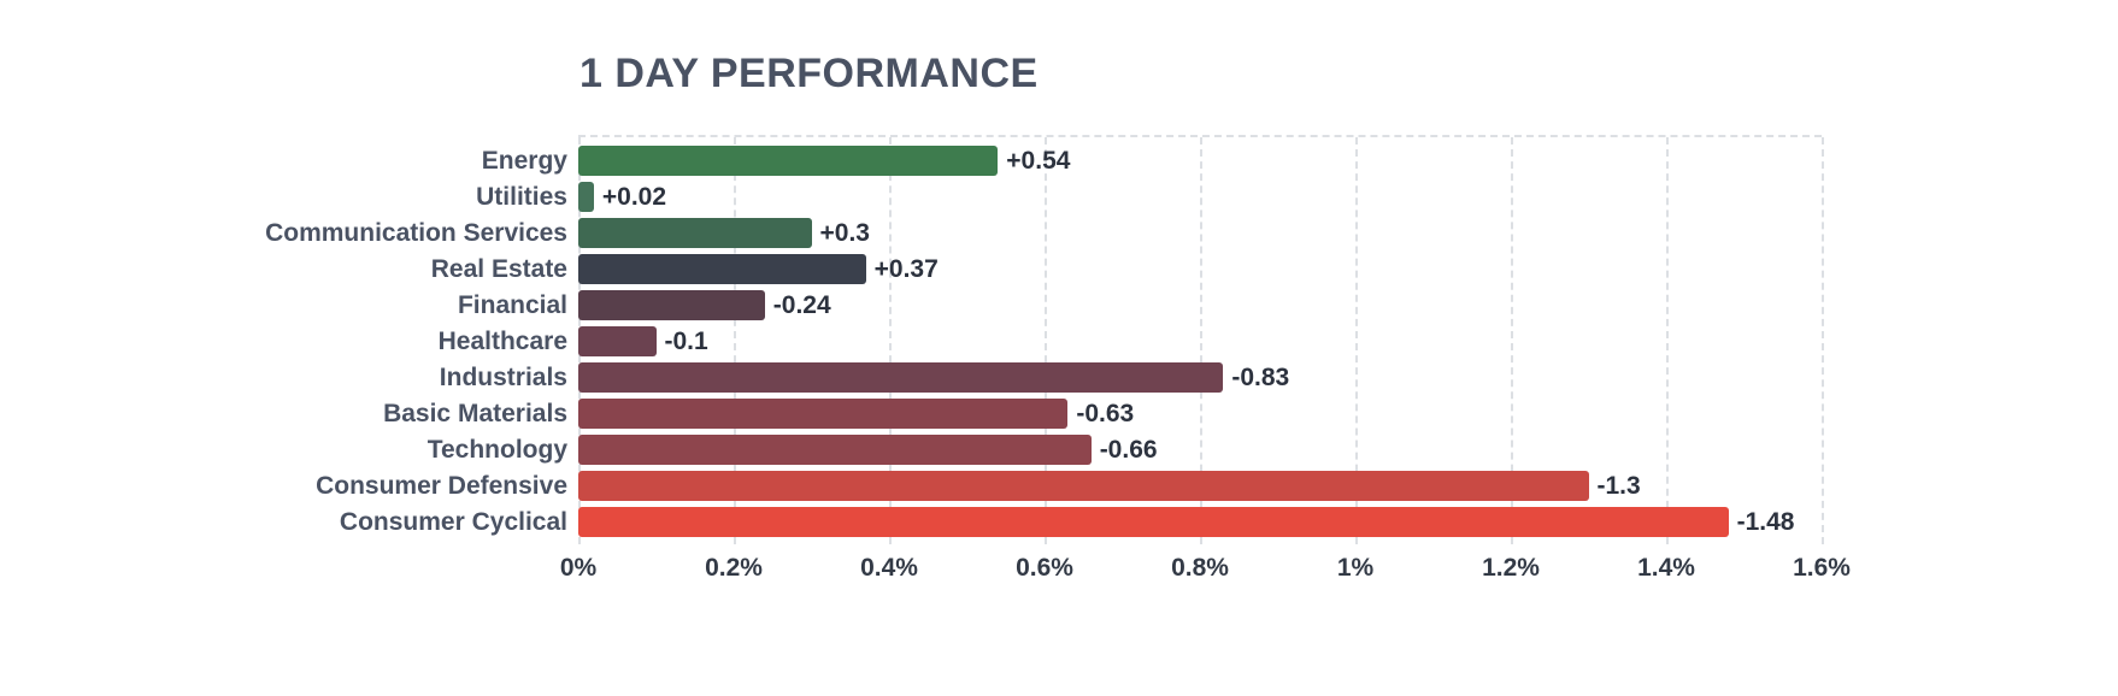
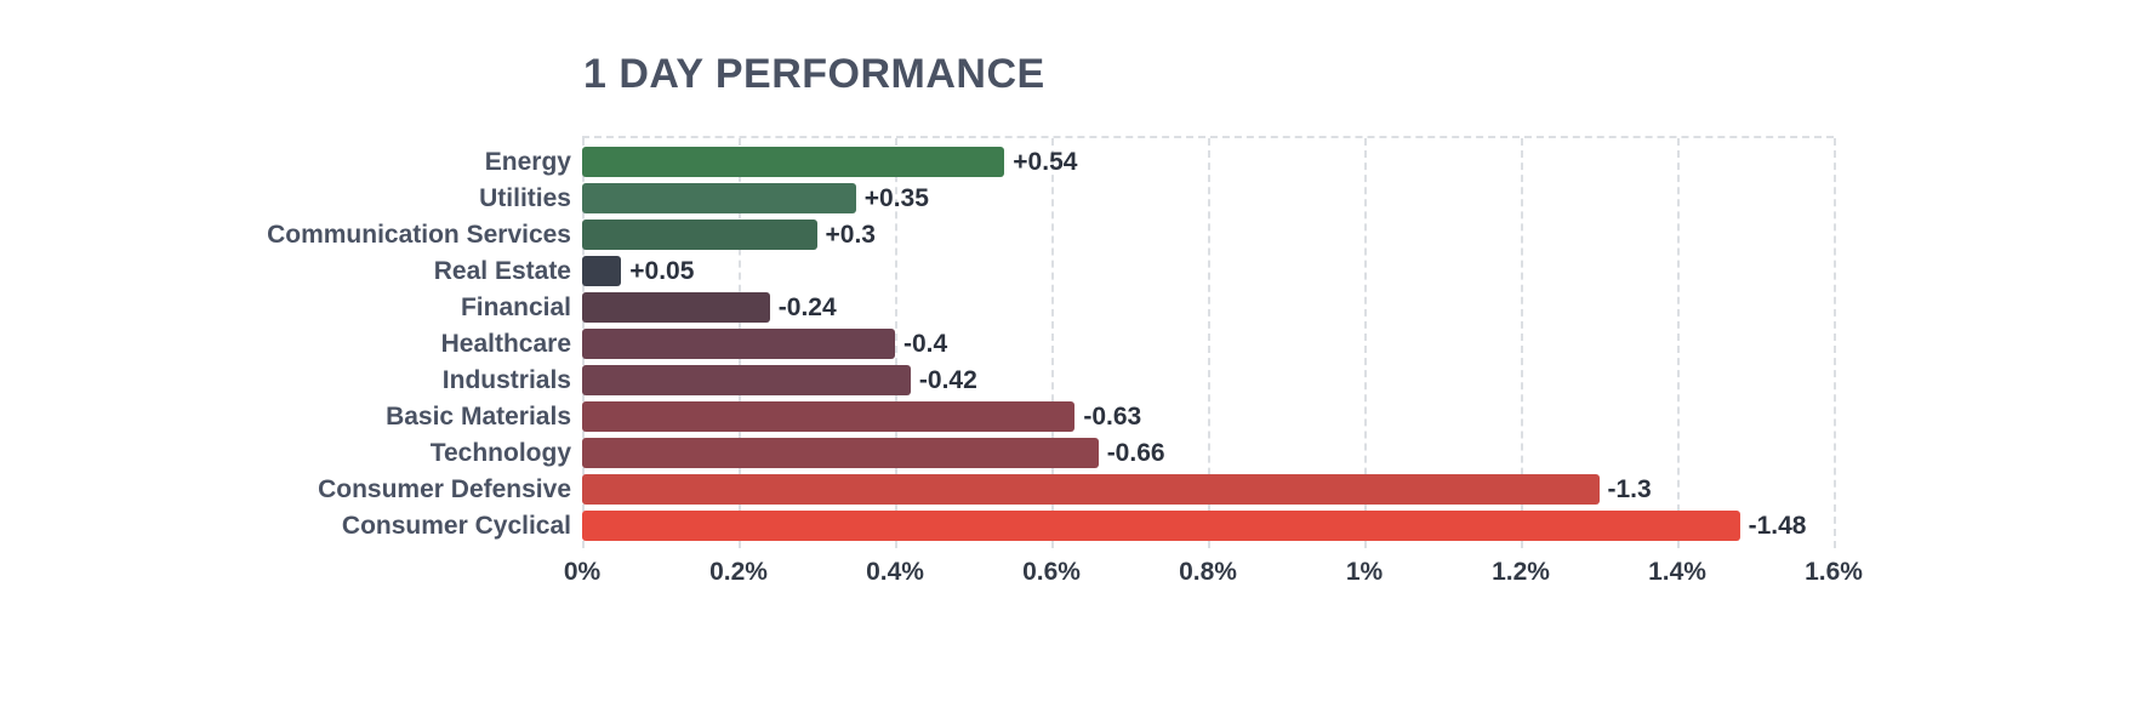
Utilities: +0.02 -> +0.35
Real Estate: +0.37 -> +0.05
Healthcare: -0.1 -> -0.4
Industrials: -0.83 -> -0.42
